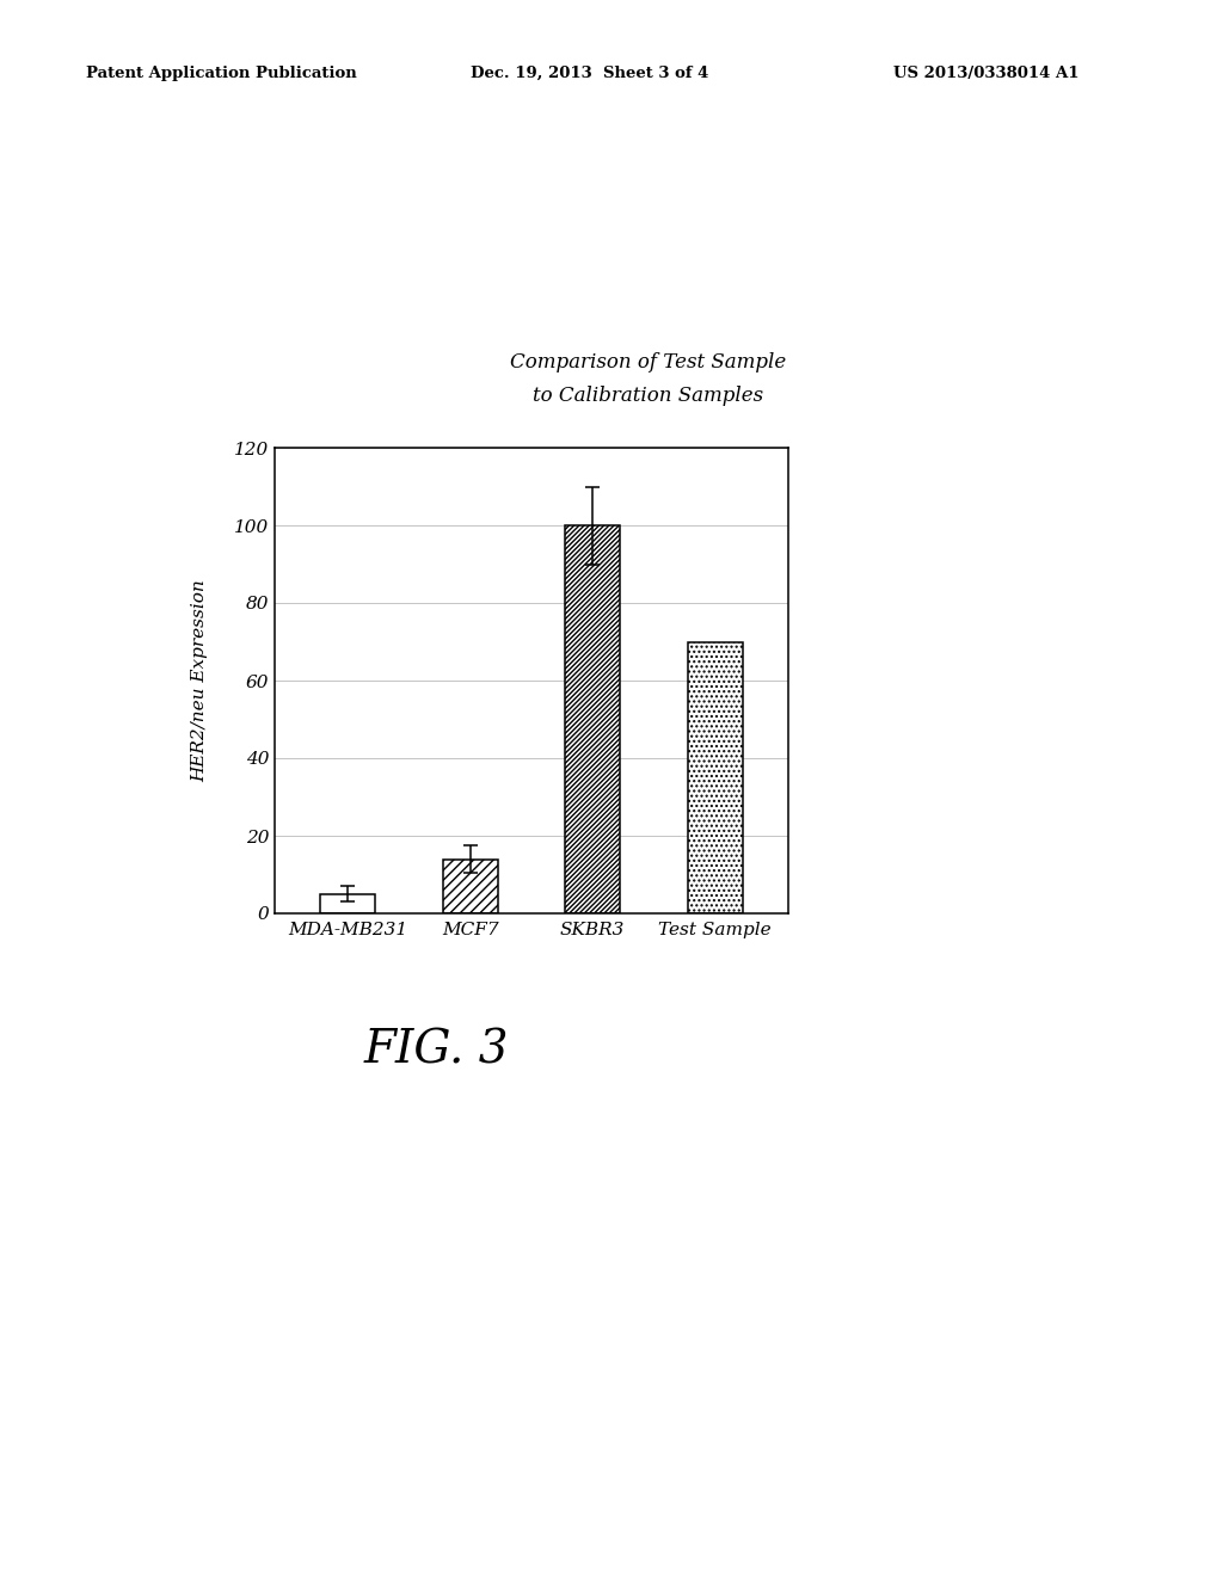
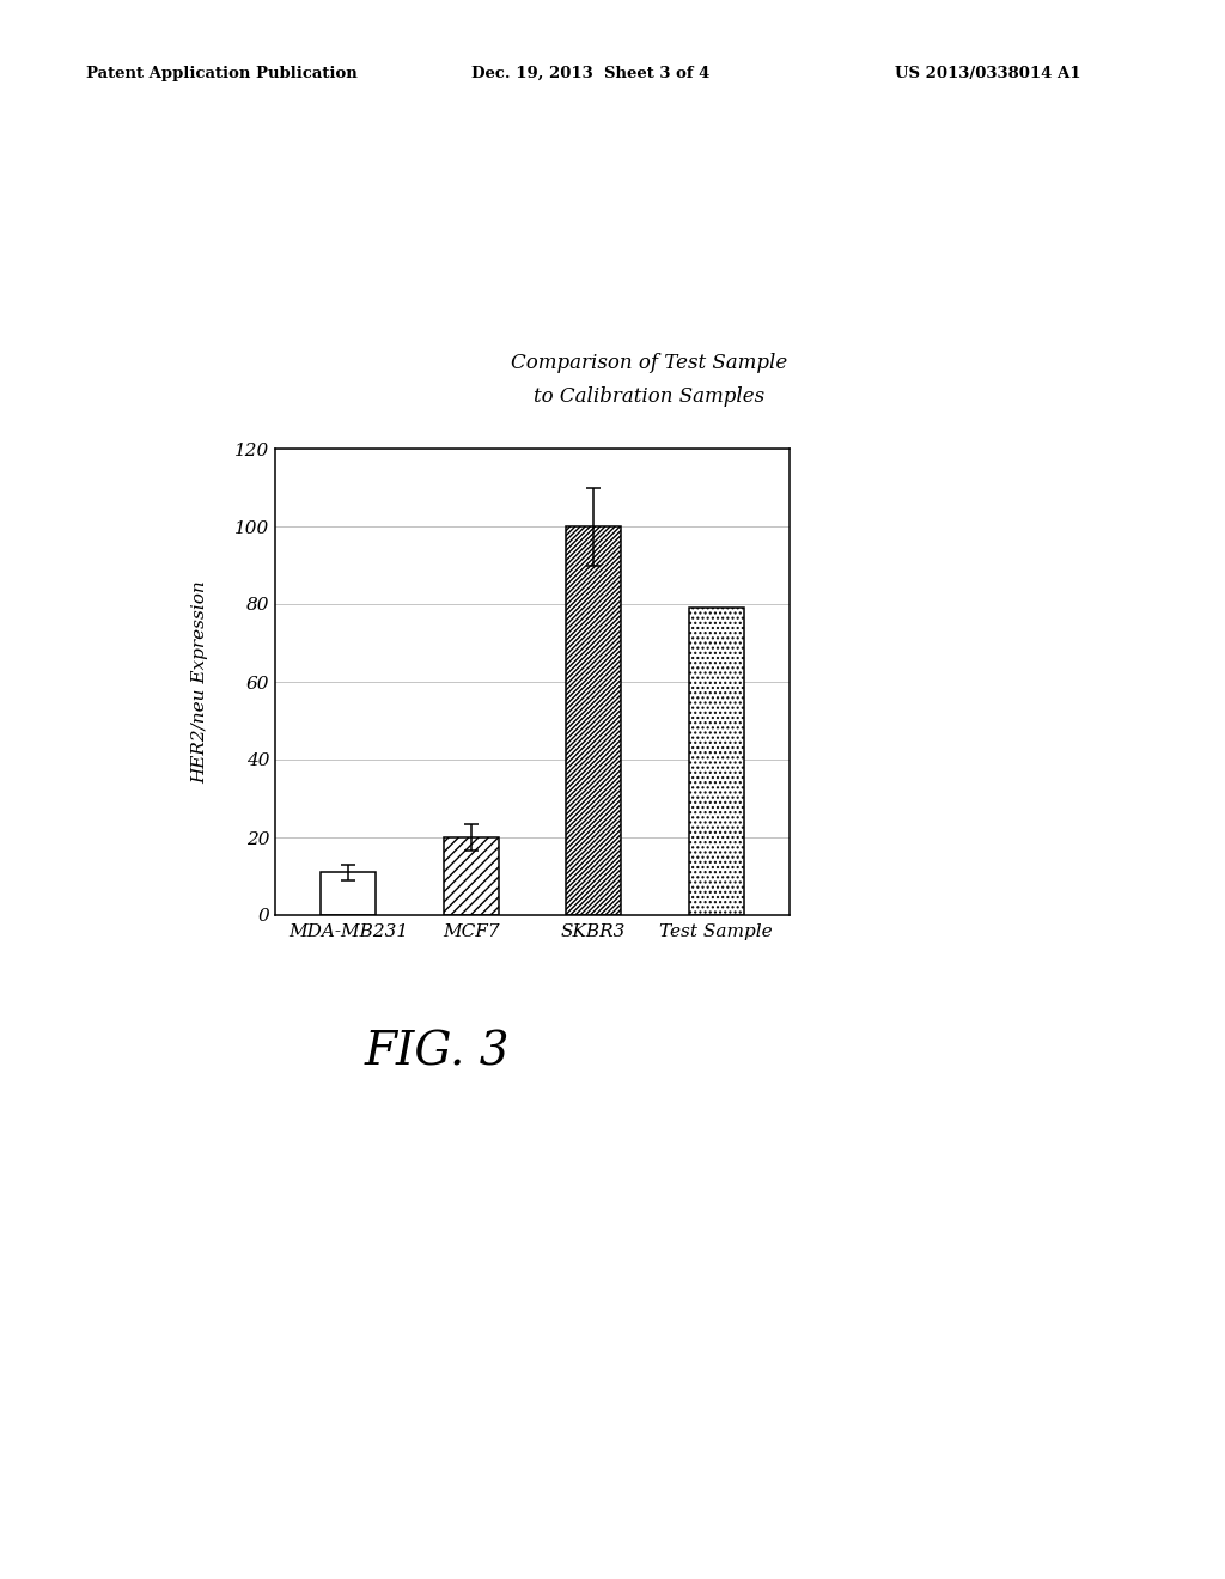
MDA-MB231: 5 -> 11
MCF7: 14 -> 20
Test Sample: 70 -> 79
